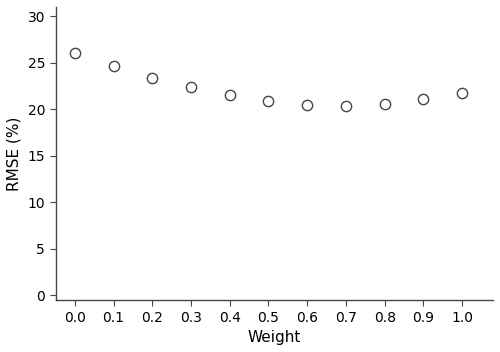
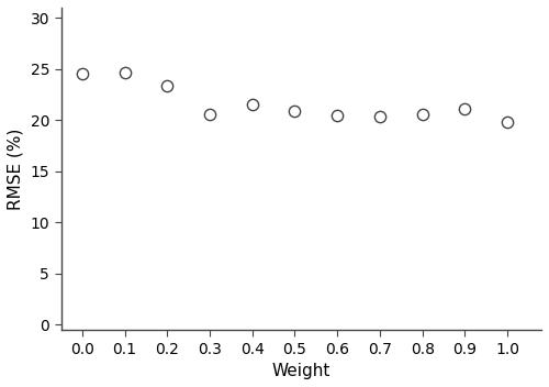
0.0: 26.1 -> 24.6
0.3: 22.4 -> 20.6
1.0: 21.8 -> 19.8
